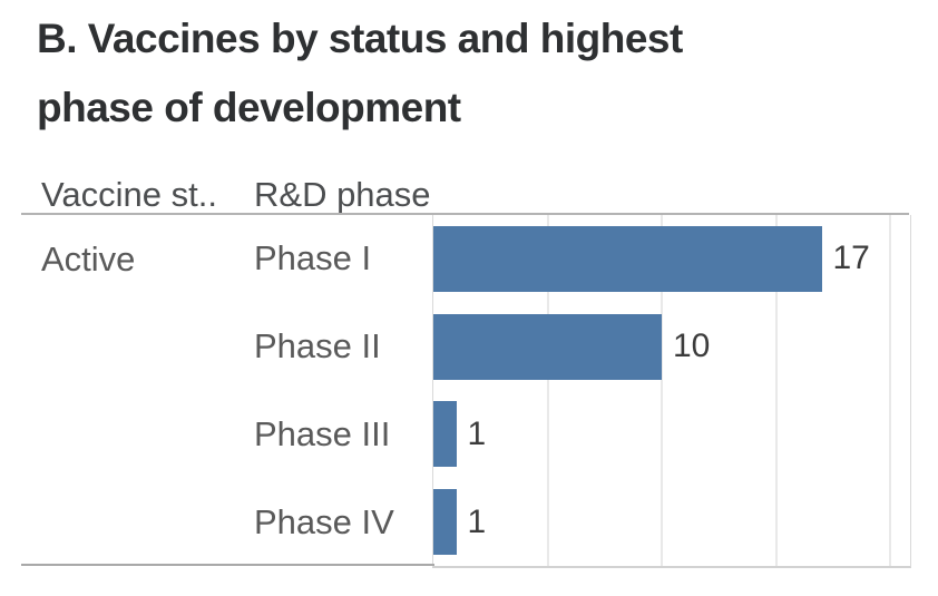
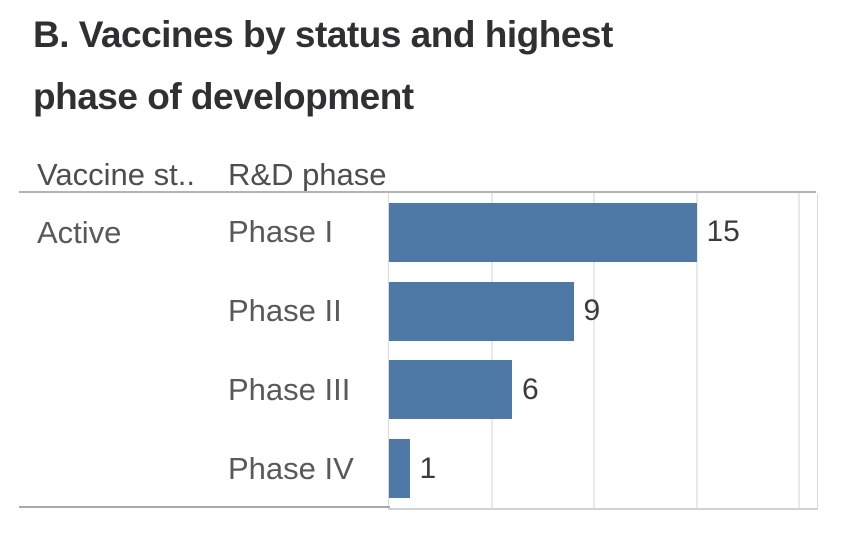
Phase I: 17 -> 15
Phase II: 10 -> 9
Phase III: 1 -> 6
